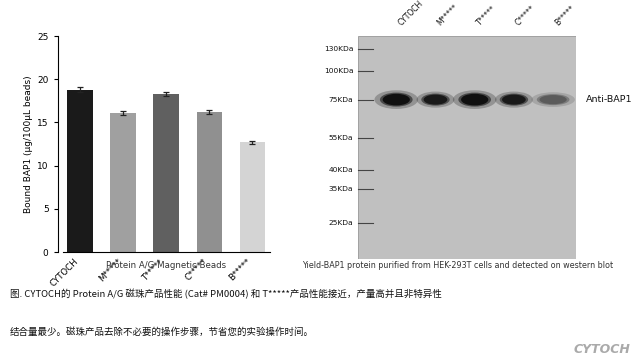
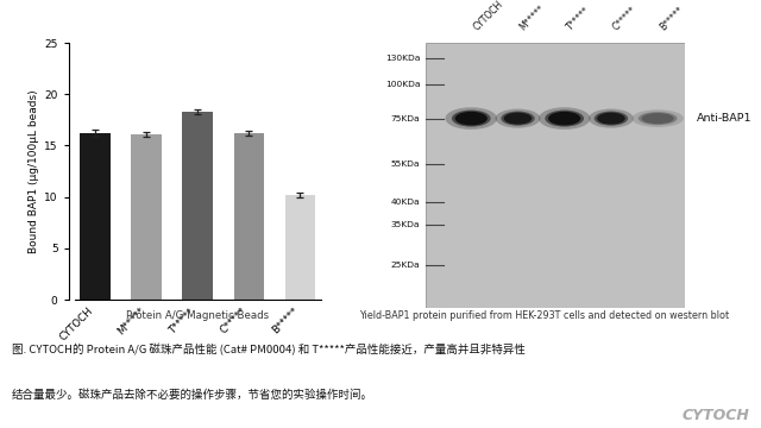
CYTOCH: 18.8 -> 16.2
B*****: 12.7 -> 10.2
